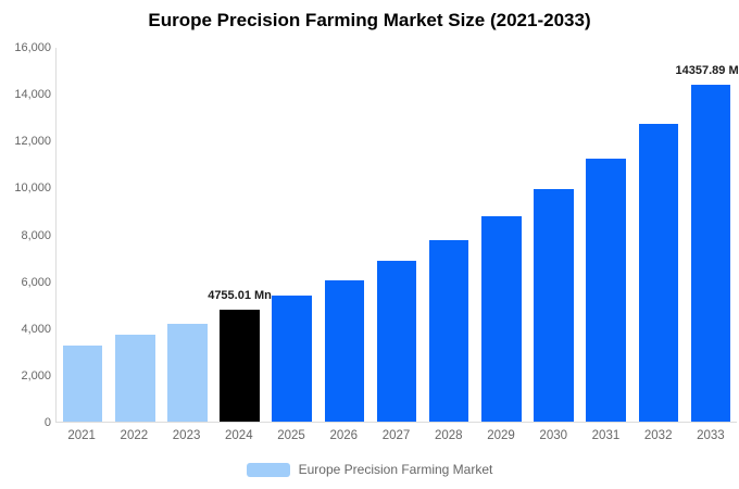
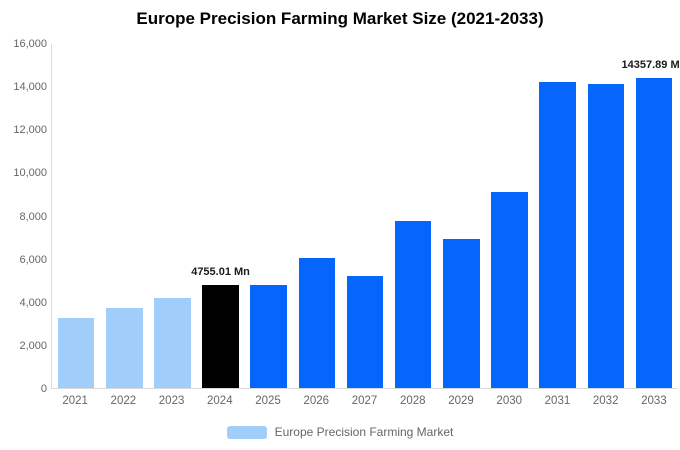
2025: 5400 -> 4800
2027: 6900 -> 5200
2029: 8800 -> 6900
2030: 9900 -> 9100
2031: 11200 -> 14200
2032: 12700 -> 14100
